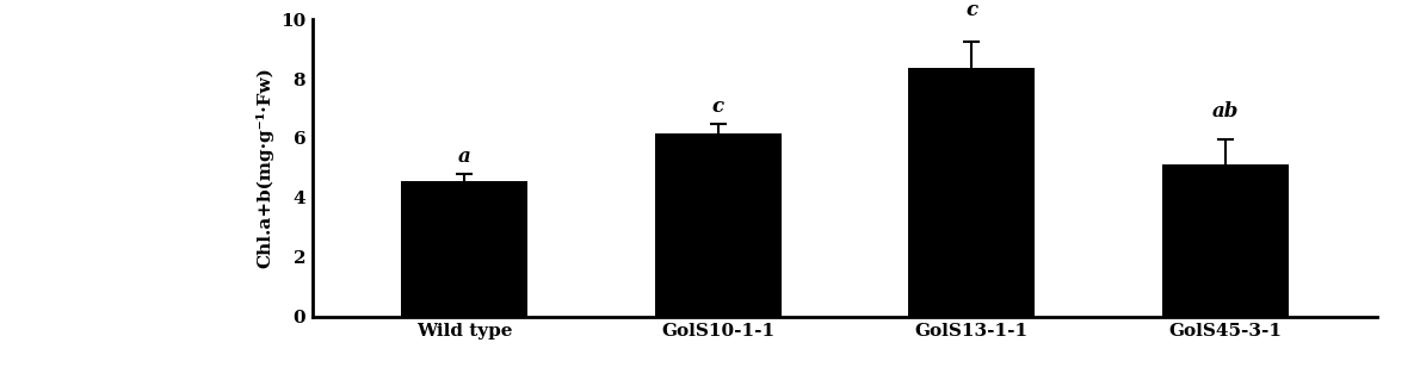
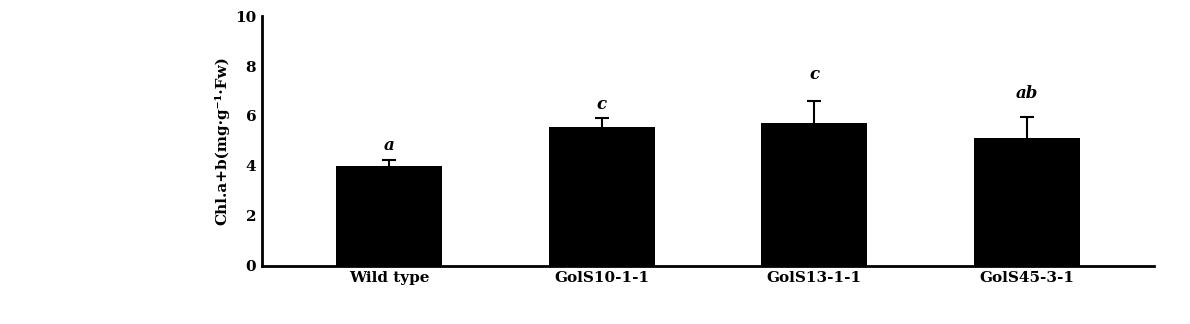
Wild type: 4.55 -> 4.00
GolS10-1-1: 6.15 -> 5.55
GolS13-1-1: 8.35 -> 5.70
